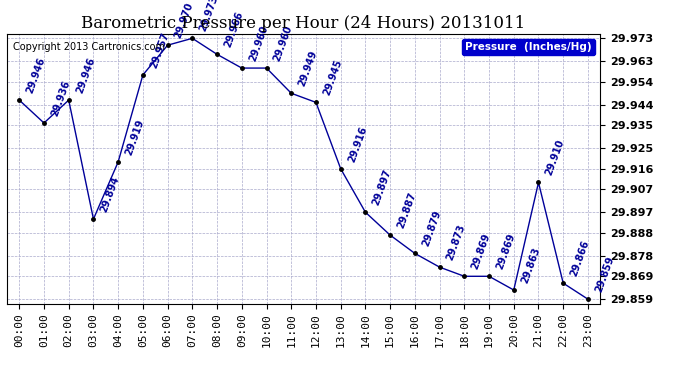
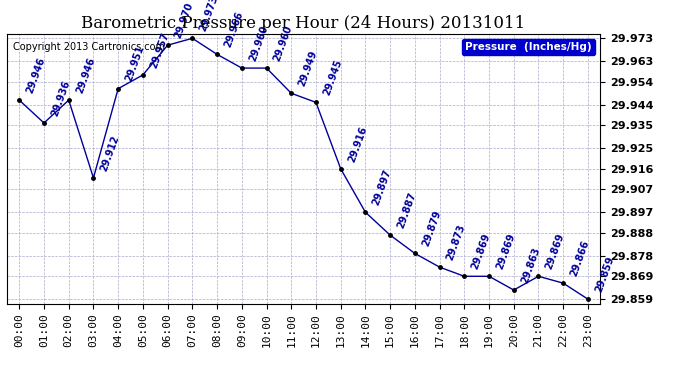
03:00: 29.894 -> 29.912
04:00: 29.919 -> 29.951
21:00: 29.910 -> 29.869
